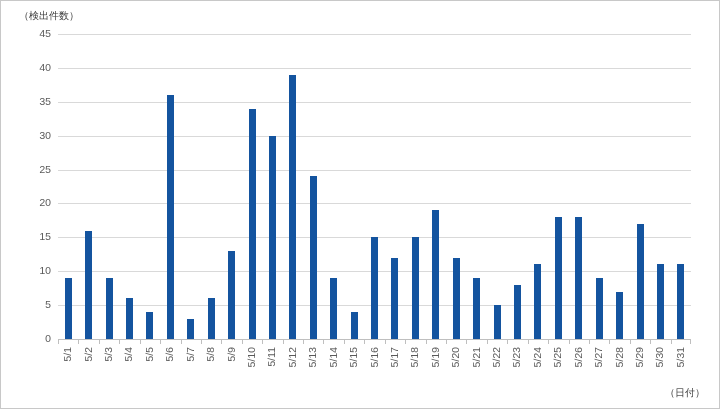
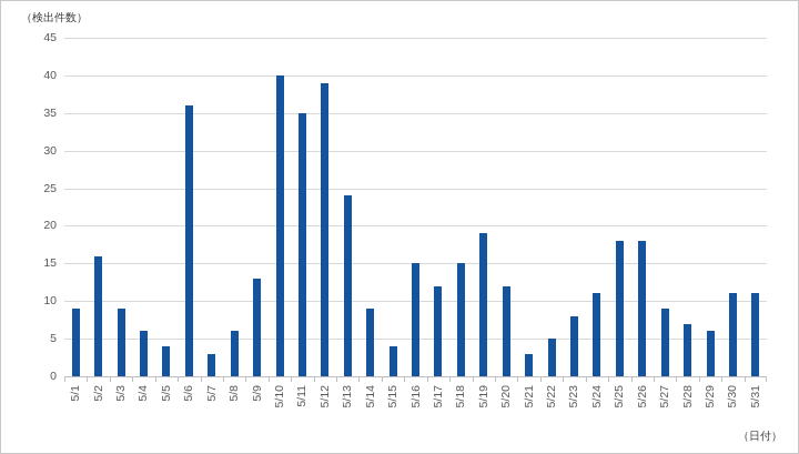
5/10: 34 -> 40
5/11: 30 -> 35
5/21: 9 -> 3
5/29: 17 -> 6
